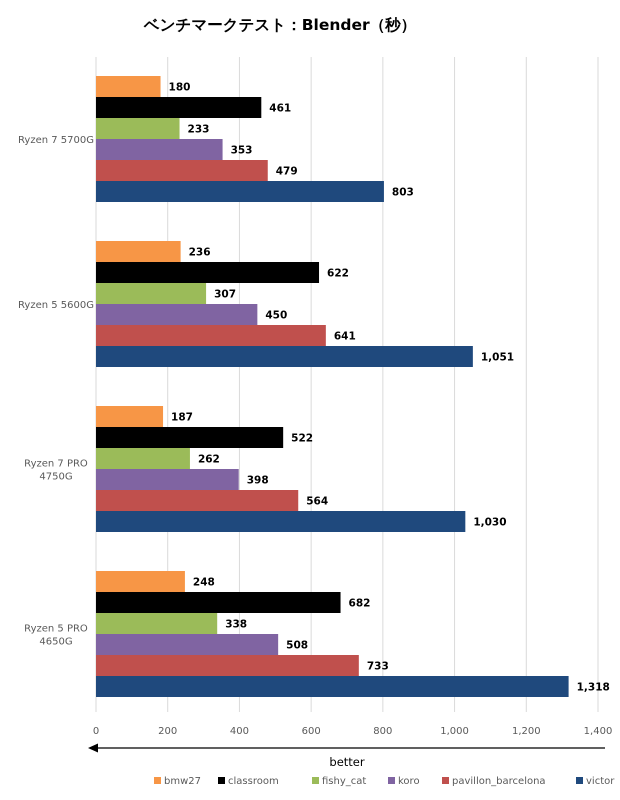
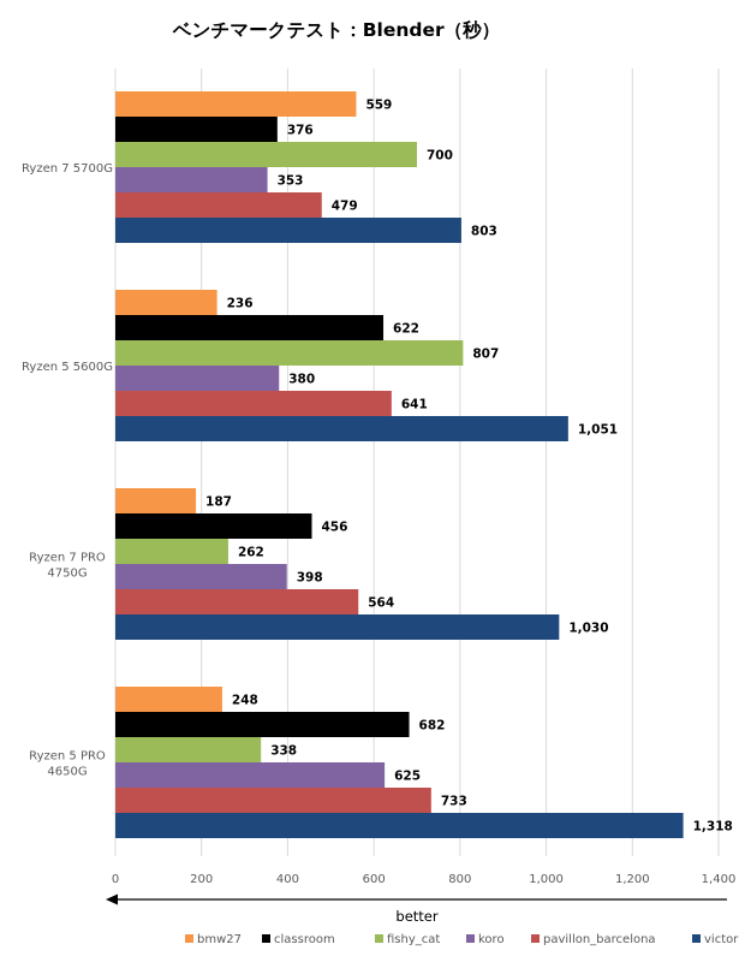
bmw27/Ryzen 7 5700G: 180 -> 559
classroom/Ryzen 7 5700G: 461 -> 376
fishy_cat/Ryzen 7 5700G: 233 -> 700
fishy_cat/Ryzen 5 5600G: 307 -> 807
koro/Ryzen 5 5600G: 450 -> 380
classroom/Ryzen 7 PRO 4750G: 522 -> 456
koro/Ryzen 5 PRO 4650G: 508 -> 625
